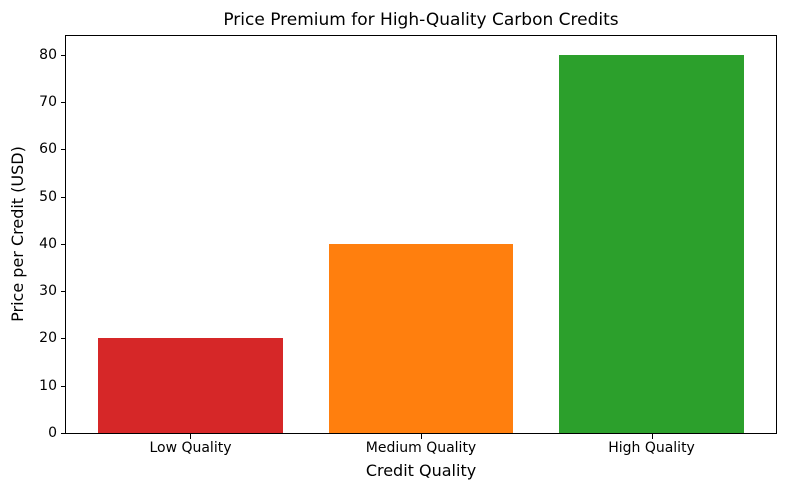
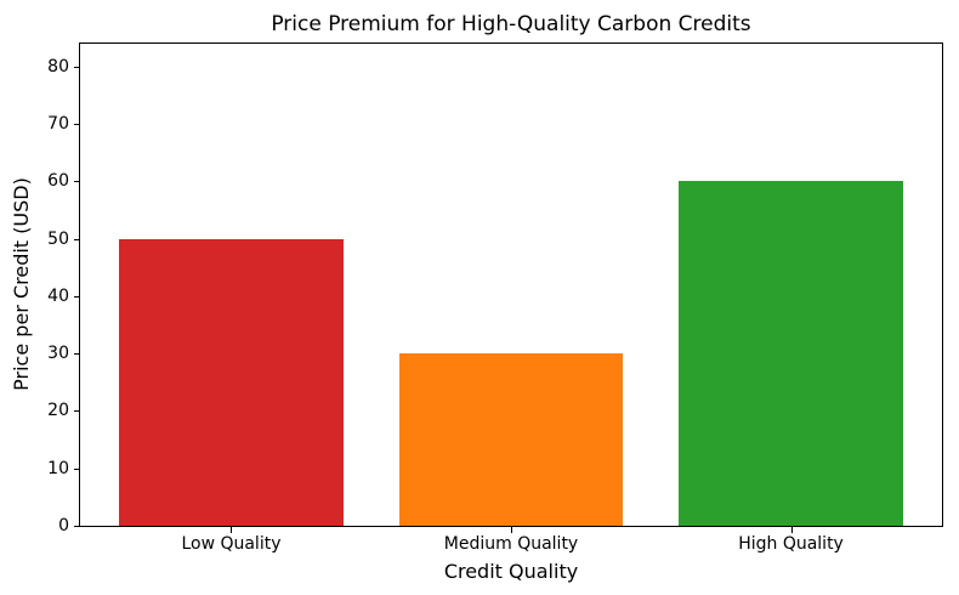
Low Quality: 20 -> 50
Medium Quality: 40 -> 30
High Quality: 80 -> 60
